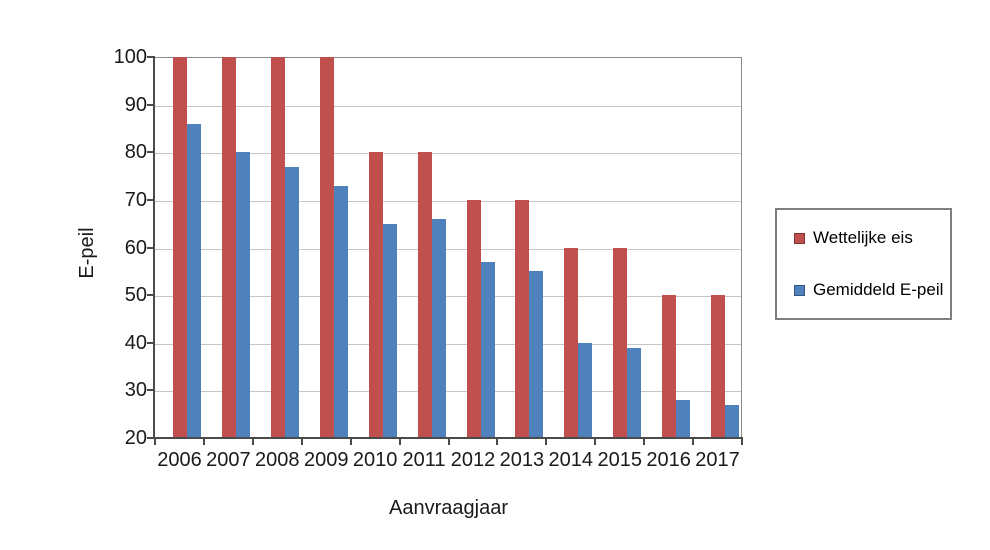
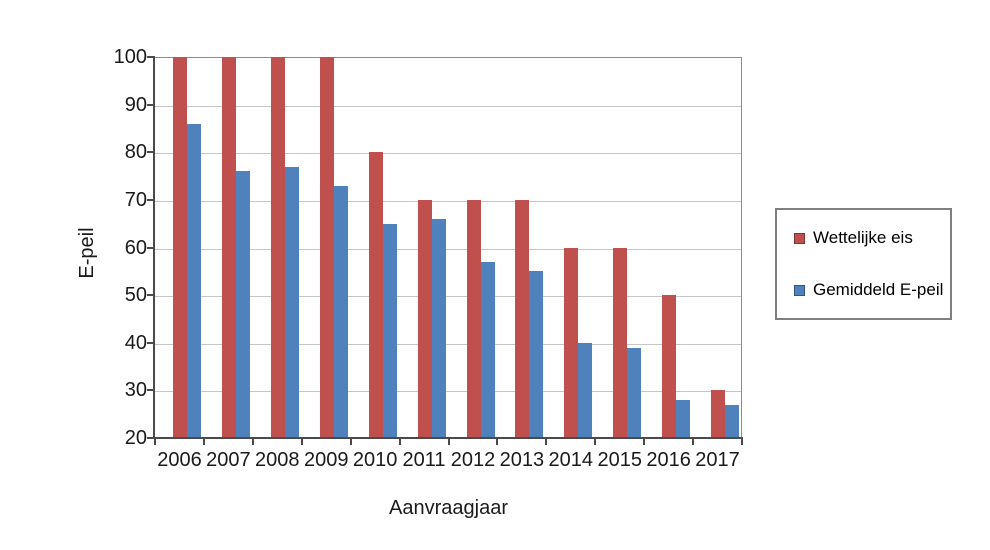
Gemiddeld E-peil/2007: 80 -> 76
Wettelijke eis/2011: 80 -> 70
Wettelijke eis/2017: 50 -> 30
